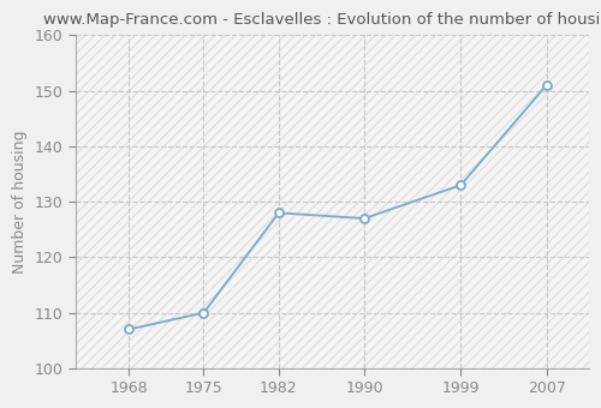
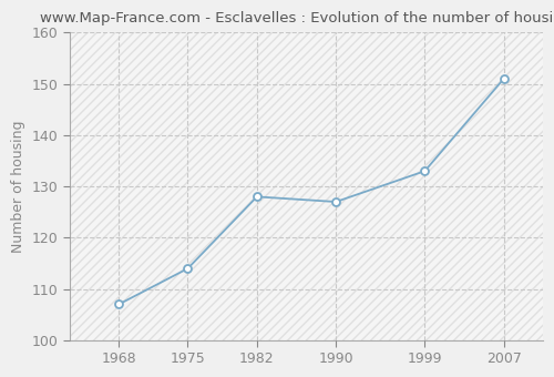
1975: 110 -> 114
